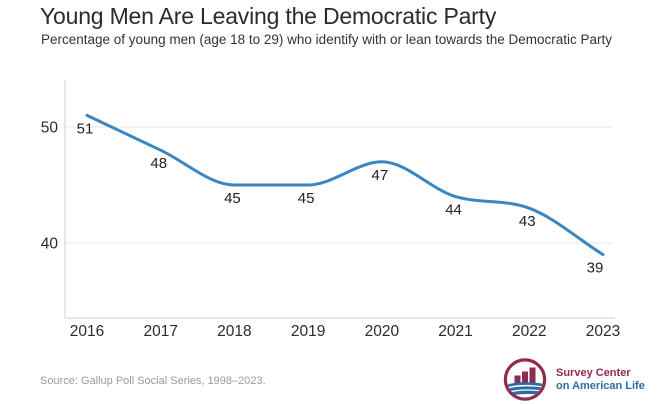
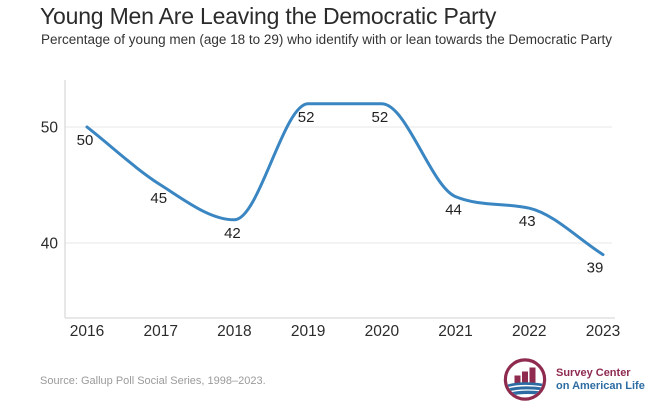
2016: 51 -> 50
2017: 48 -> 45
2018: 45 -> 42
2019: 45 -> 52
2020: 47 -> 52
